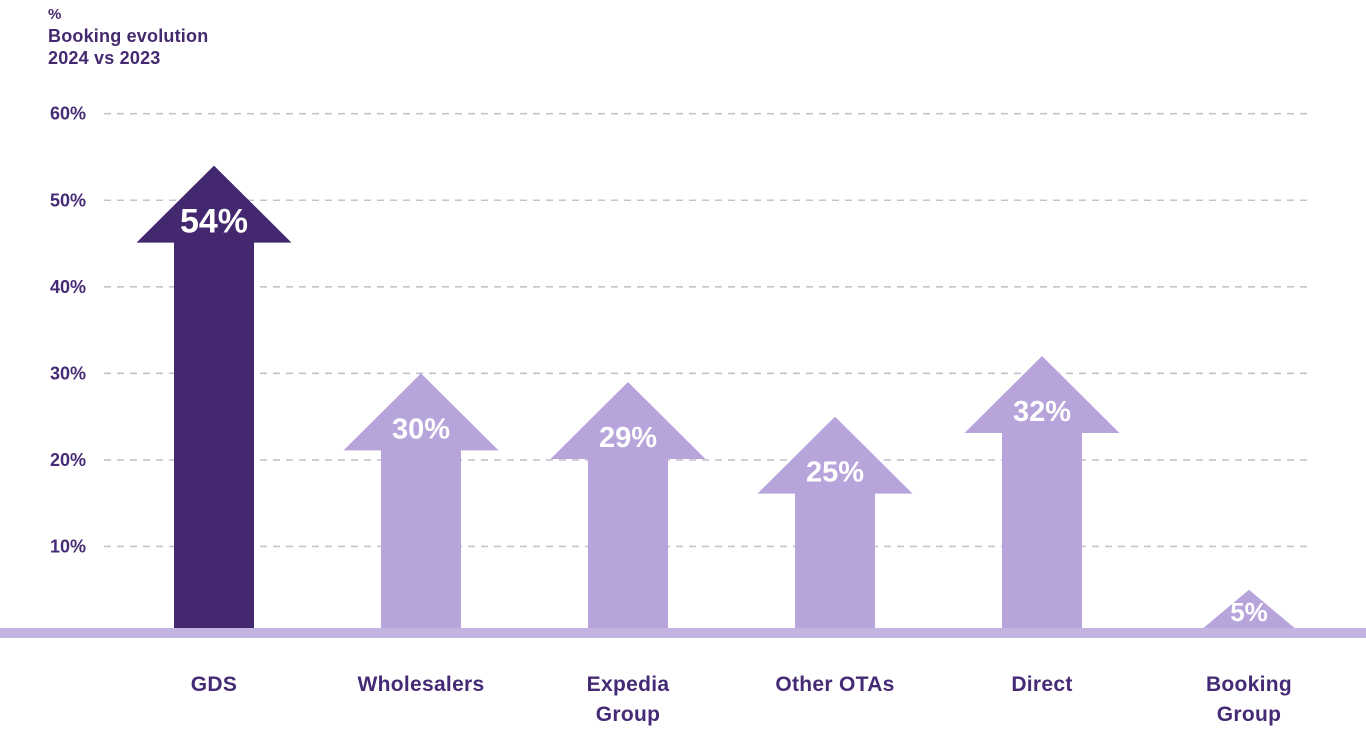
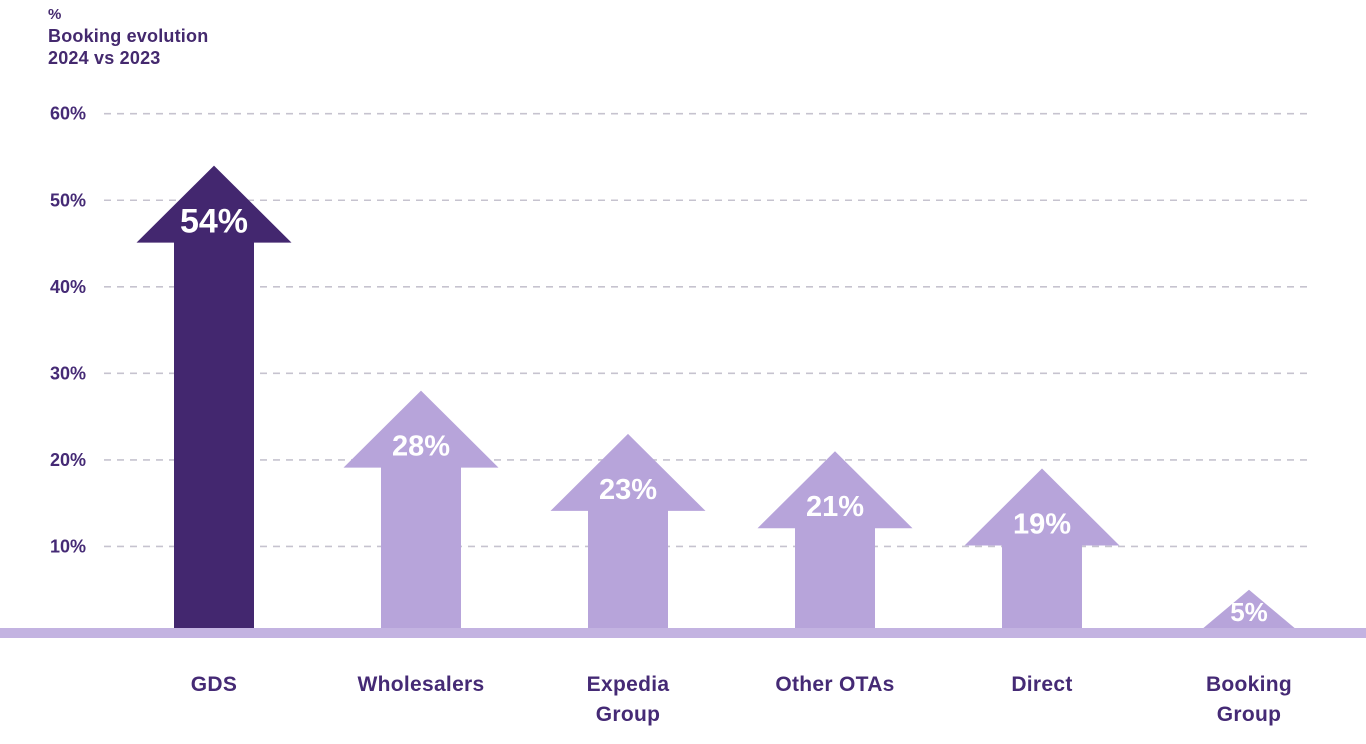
Wholesalers: 30% -> 28%
Expedia Group: 29% -> 23%
Other OTAs: 25% -> 21%
Direct: 32% -> 19%
